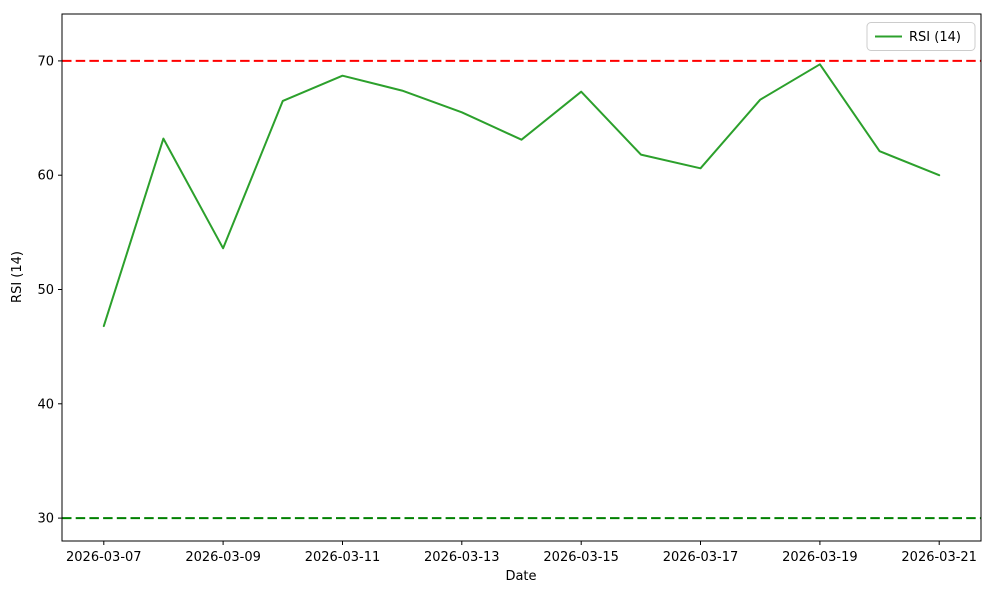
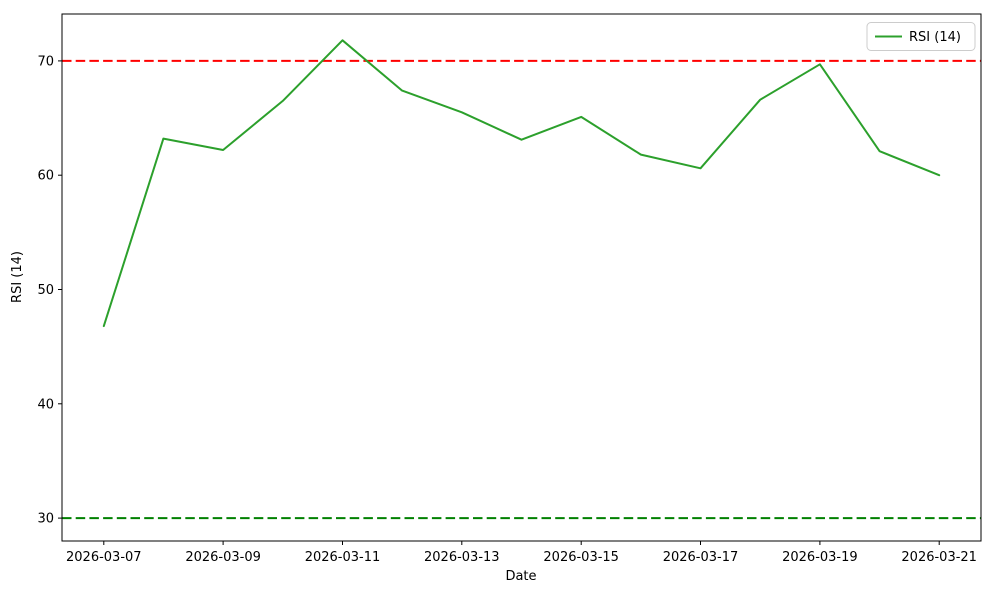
2026-03-09: 53.6 -> 62.2
2026-03-11: 68.7 -> 71.8
2026-03-15: 67.3 -> 65.1
